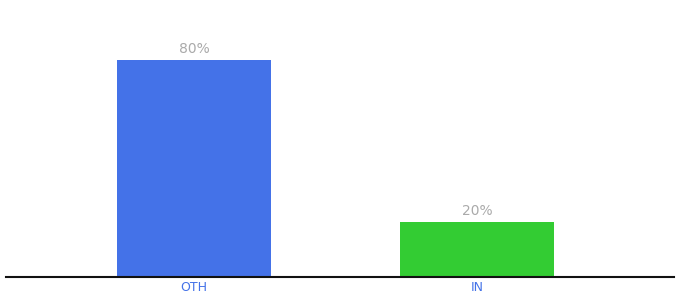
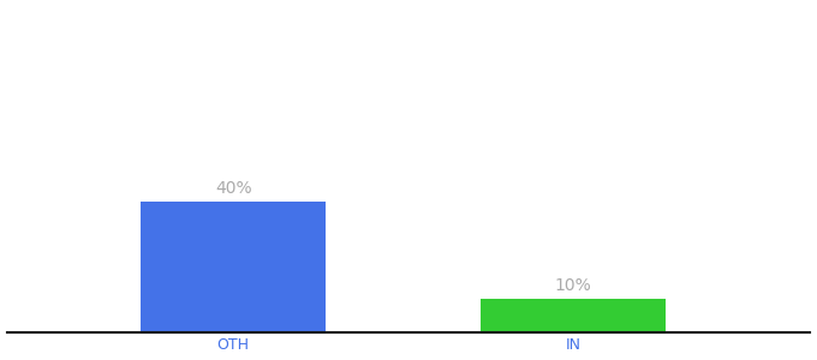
OTH: 80% -> 40%
IN: 20% -> 10%
